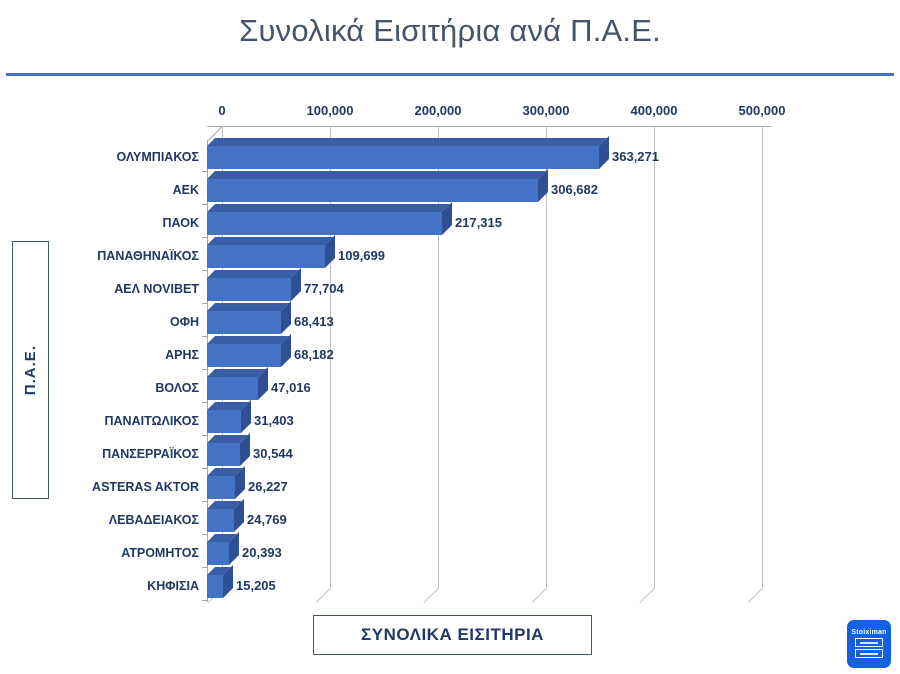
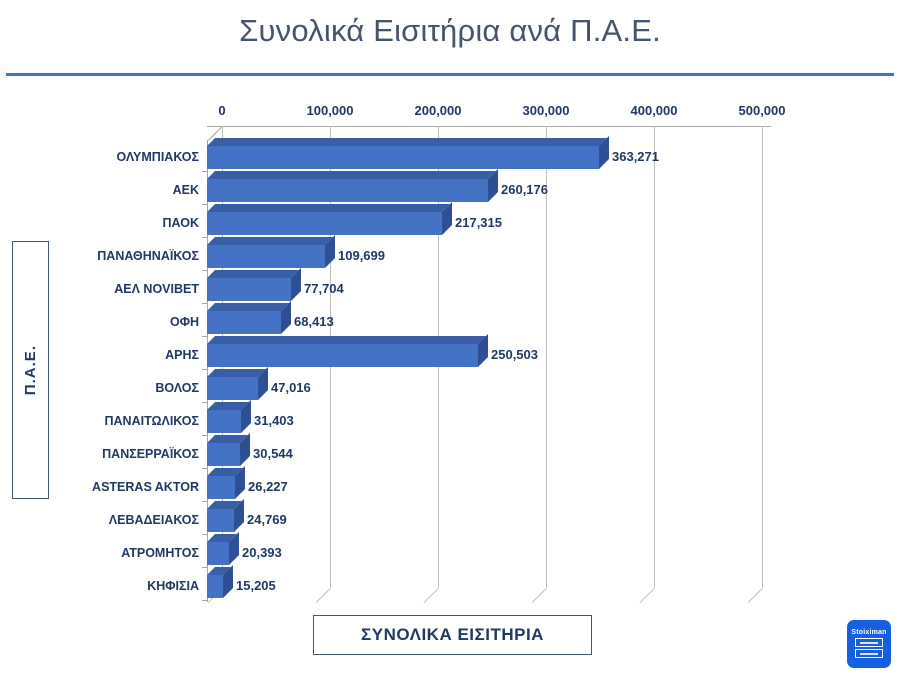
ΑΕΚ: 306,682 -> 260,176
ΑΡΗΣ: 68,182 -> 250,503
